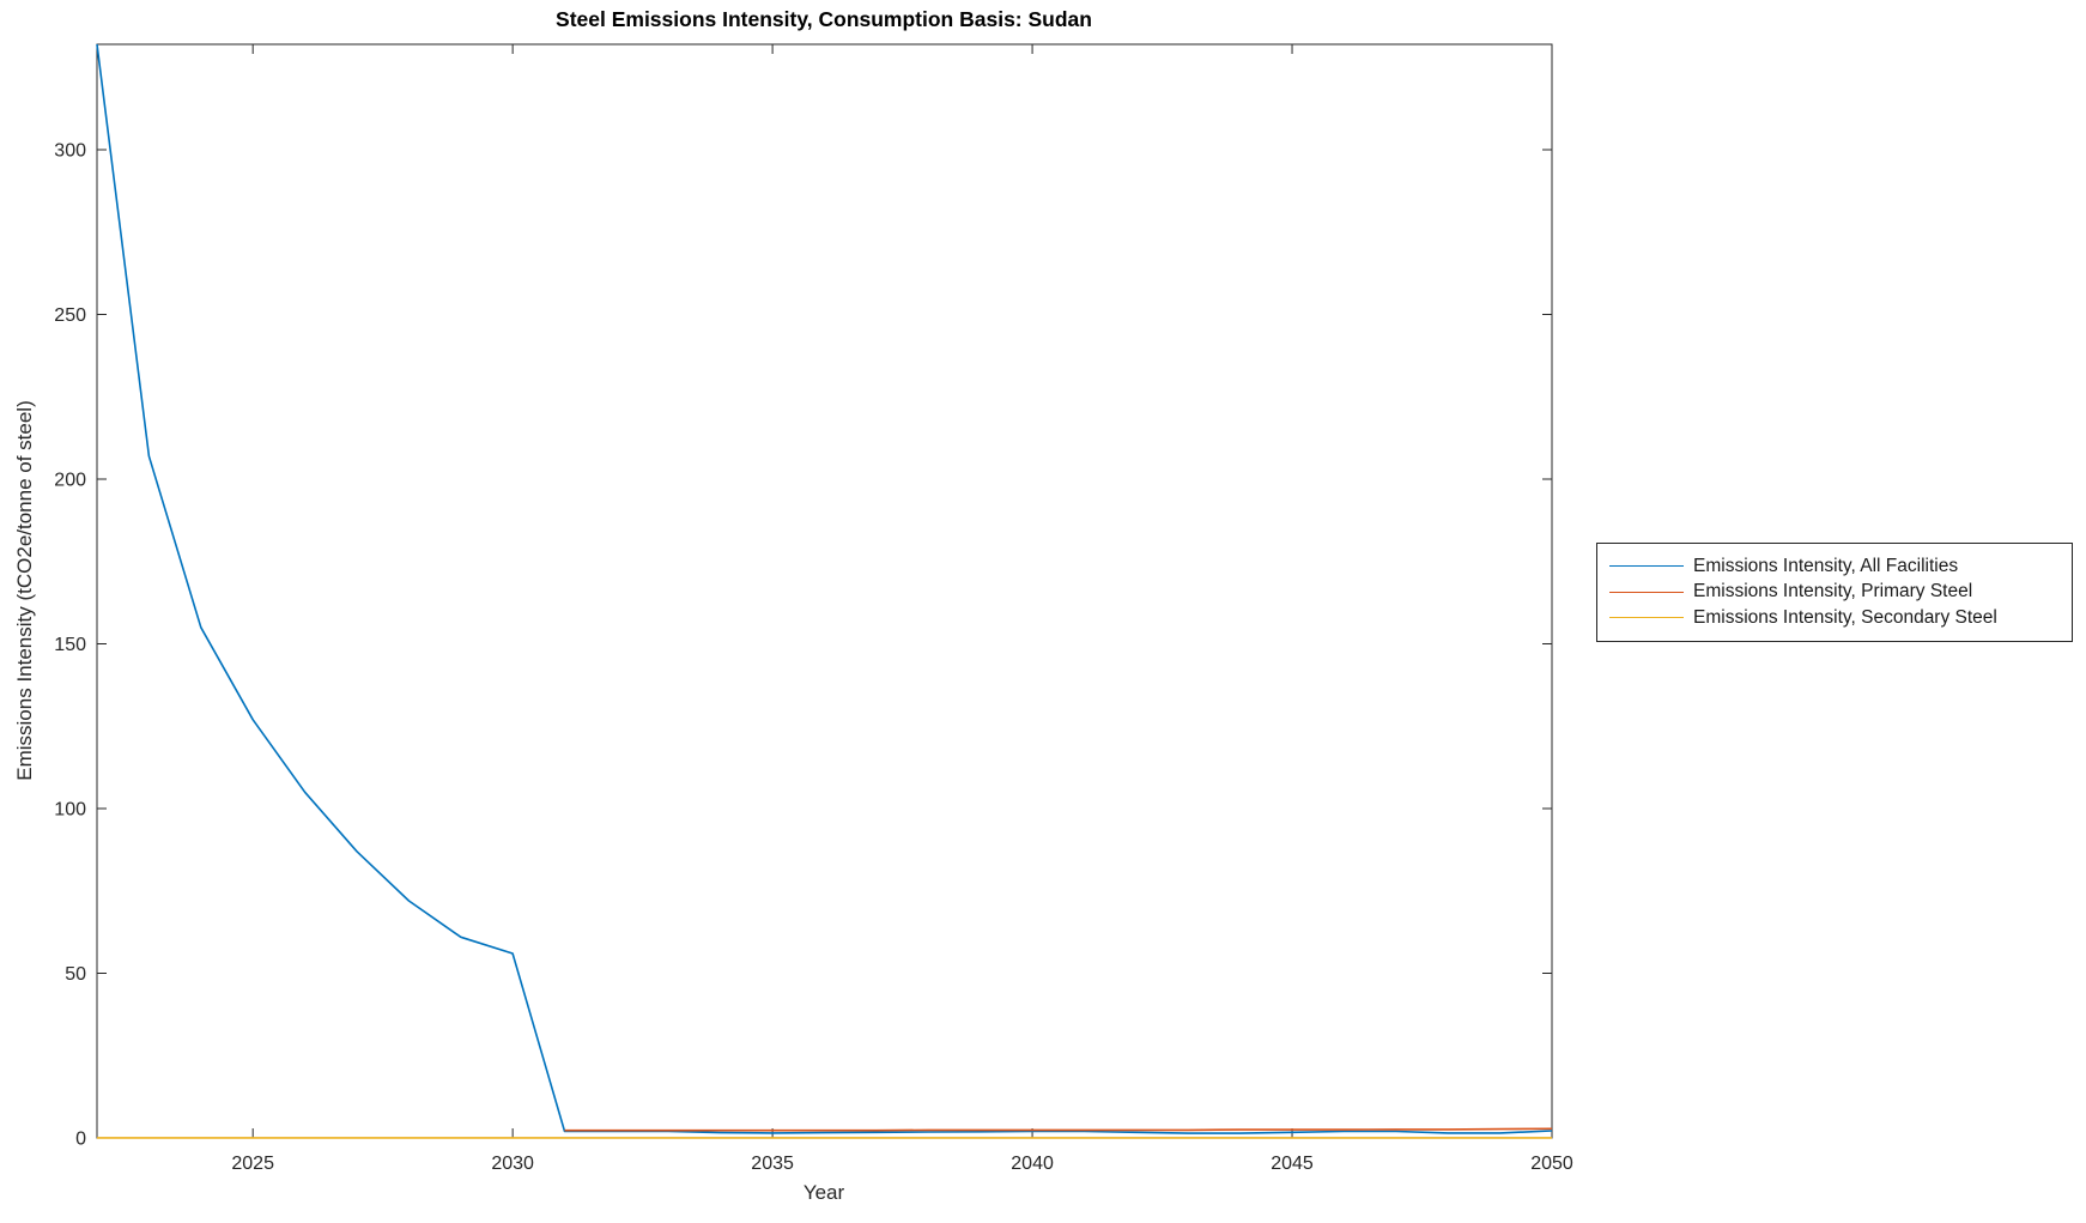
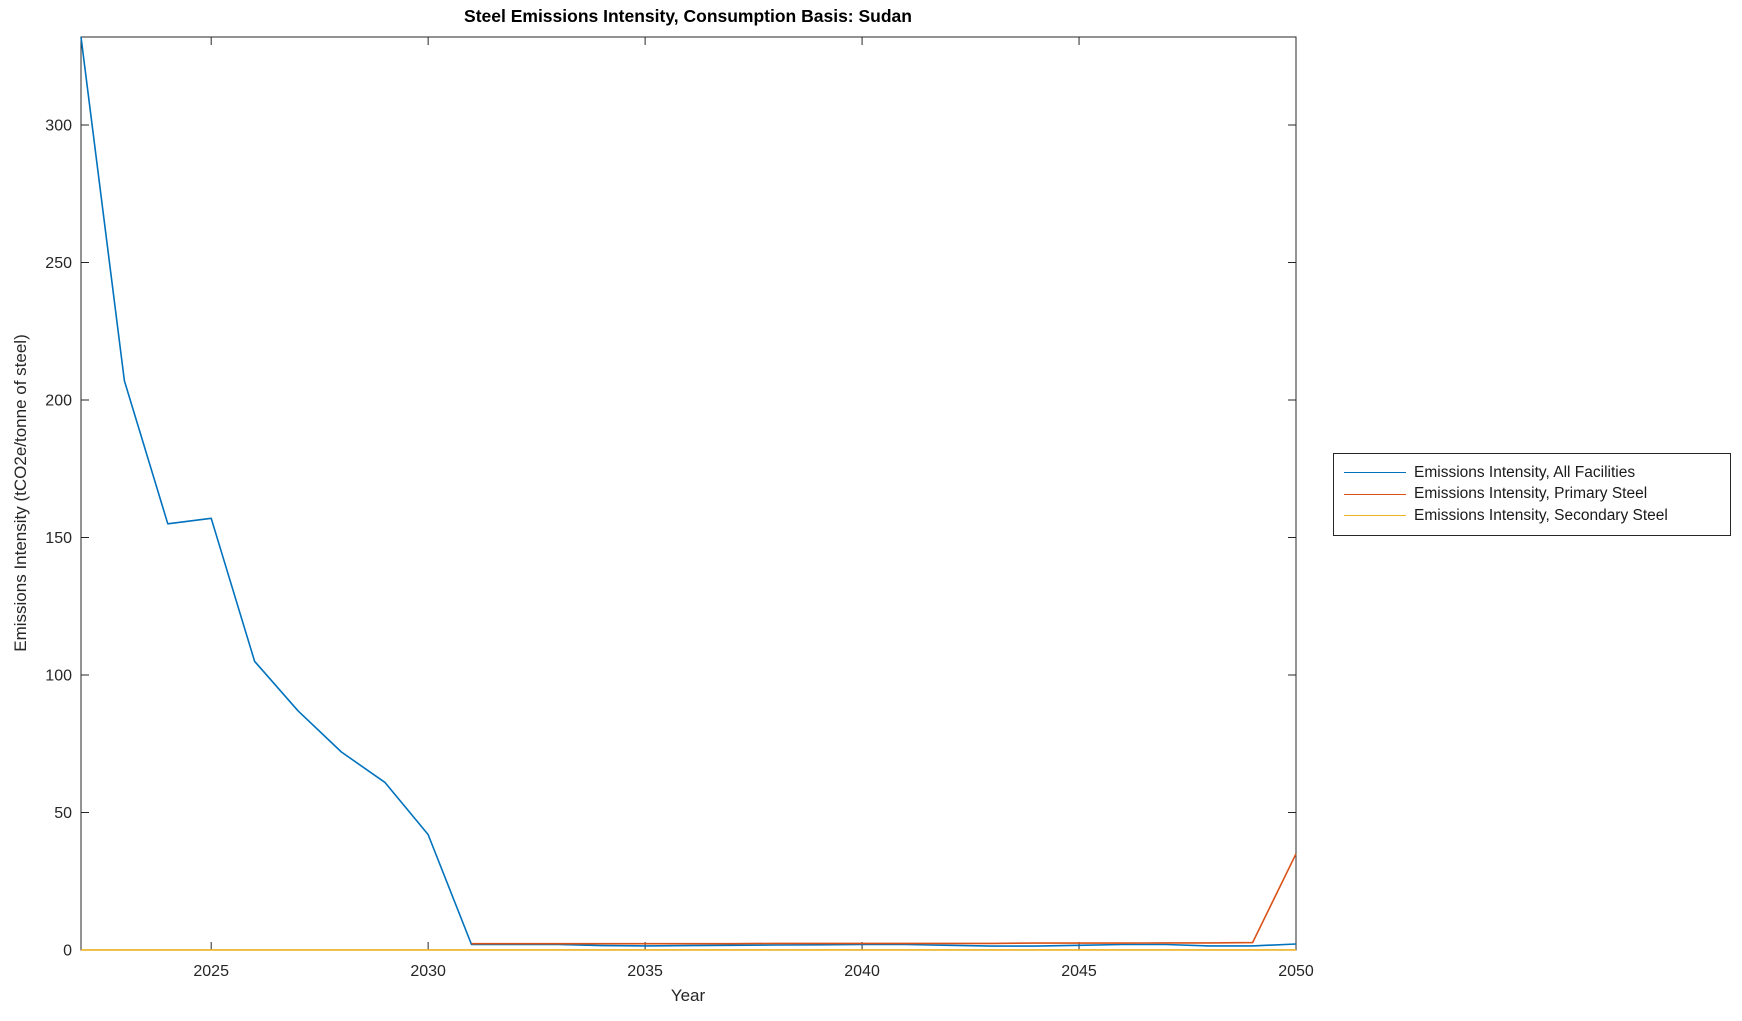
Emissions Intensity, All Facilities/2025: 127 -> 157
Emissions Intensity, All Facilities/2030: 56 -> 42
Emissions Intensity, Primary Steel/2050: 3 -> 35
